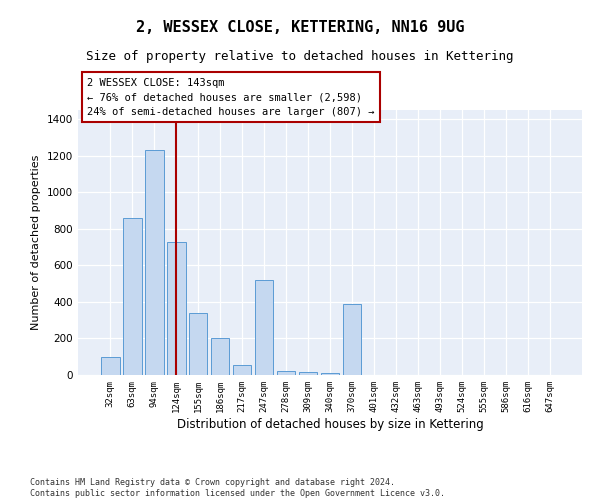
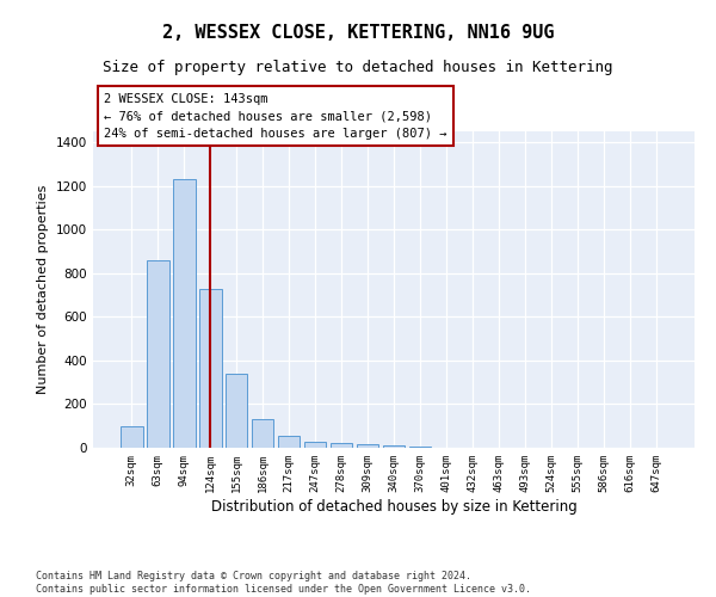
186sqm: 200 -> 130
247sqm: 520 -> 30
370sqm: 390 -> 0
